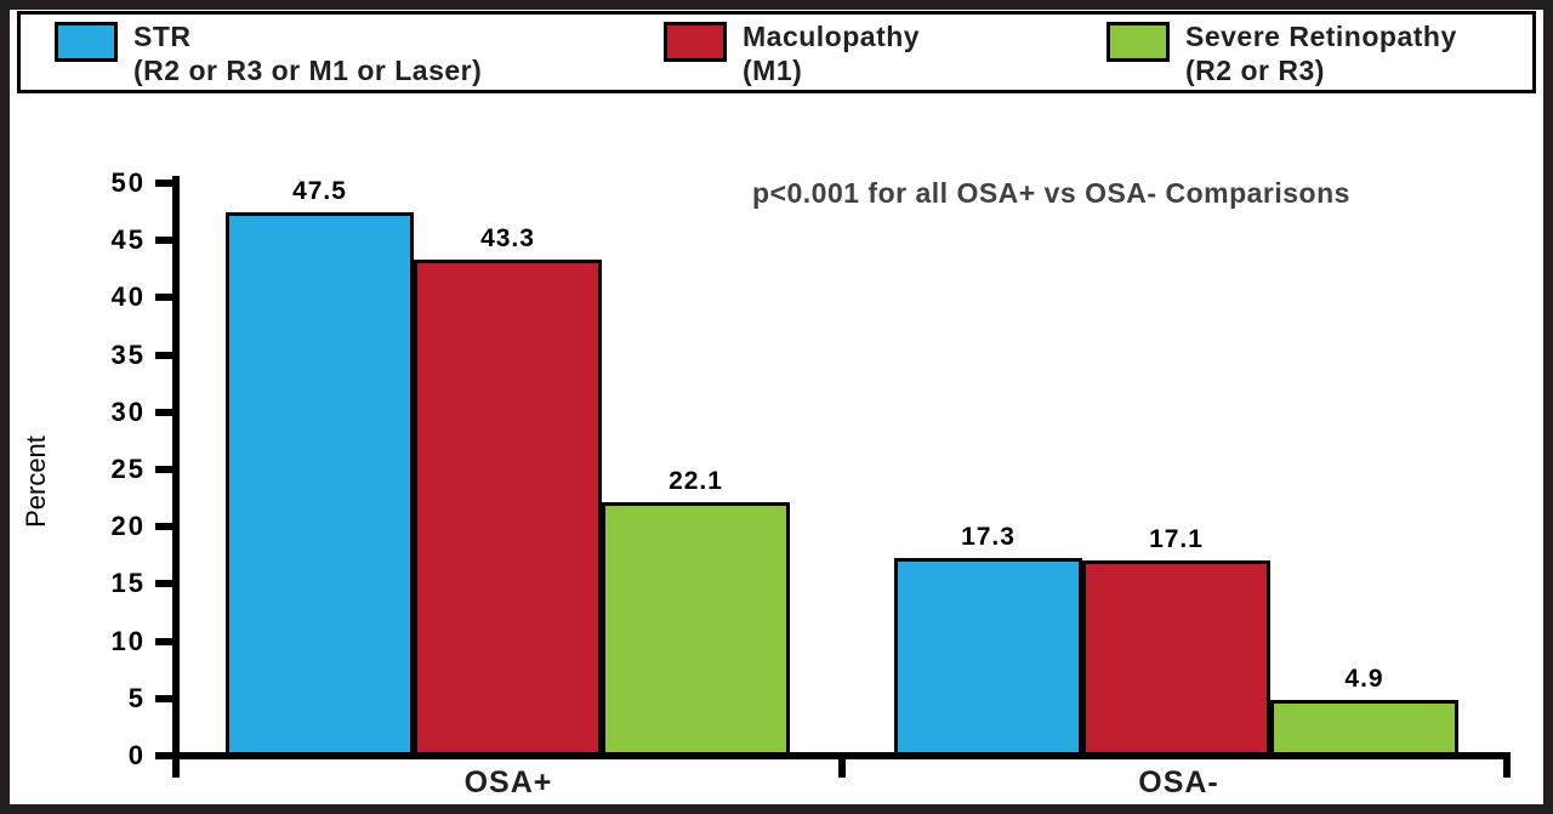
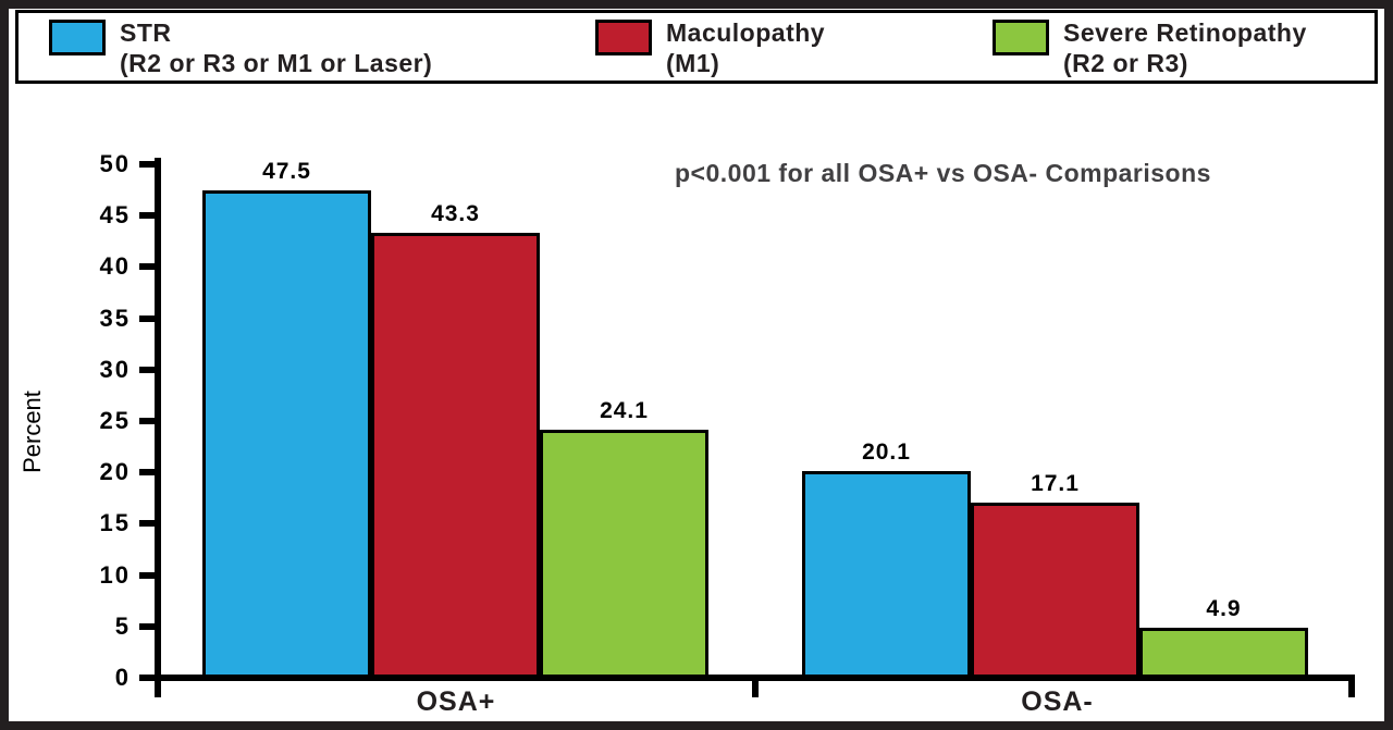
Severe Retinopathy/OSA+: 22.1 -> 24.1
STR/OSA-: 17.3 -> 20.1
